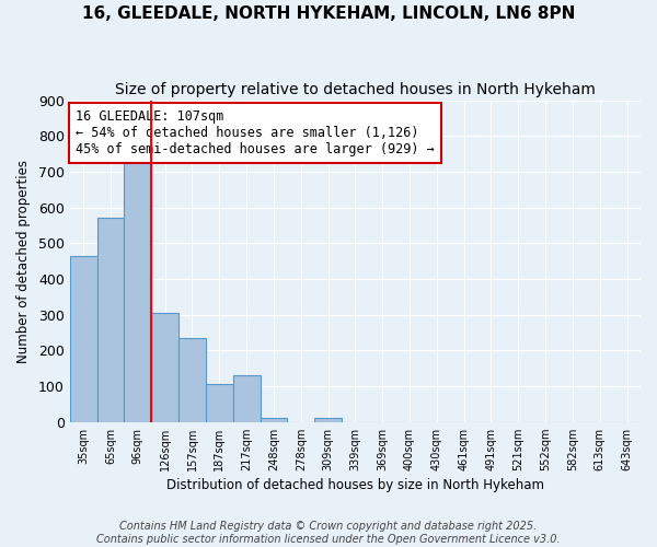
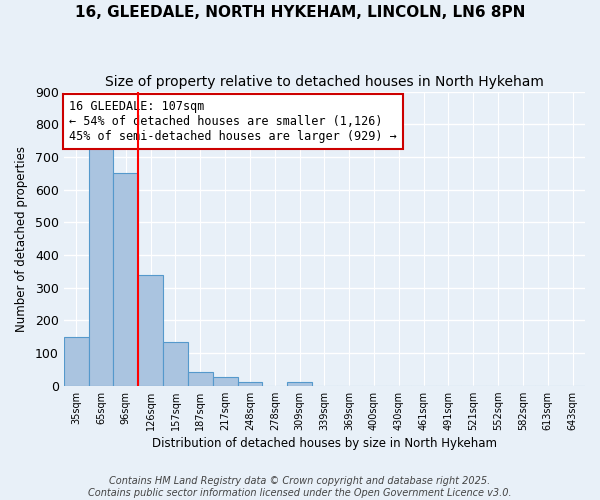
35sqm: 465 -> 150
65sqm: 570 -> 730
96sqm: 725 -> 650
126sqm: 305 -> 340
157sqm: 235 -> 135
187sqm: 105 -> 43
217sqm: 130 -> 28
